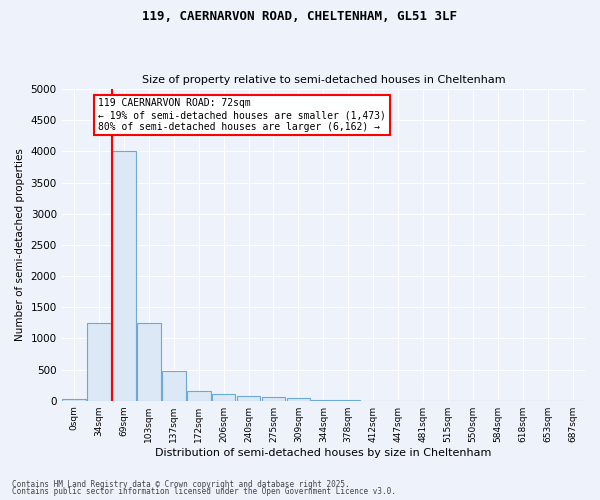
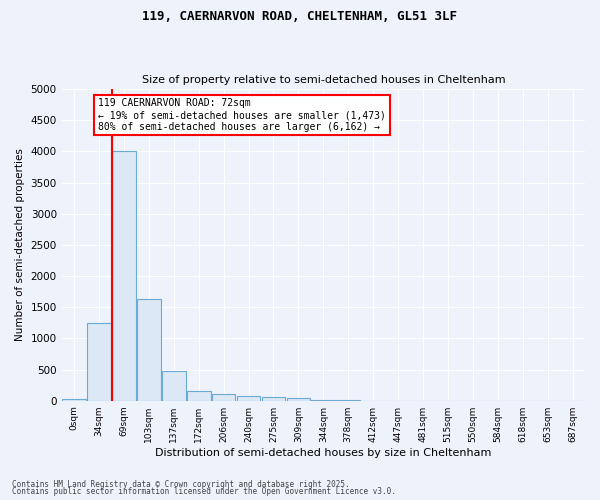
103sqm: 1240 -> 1620
